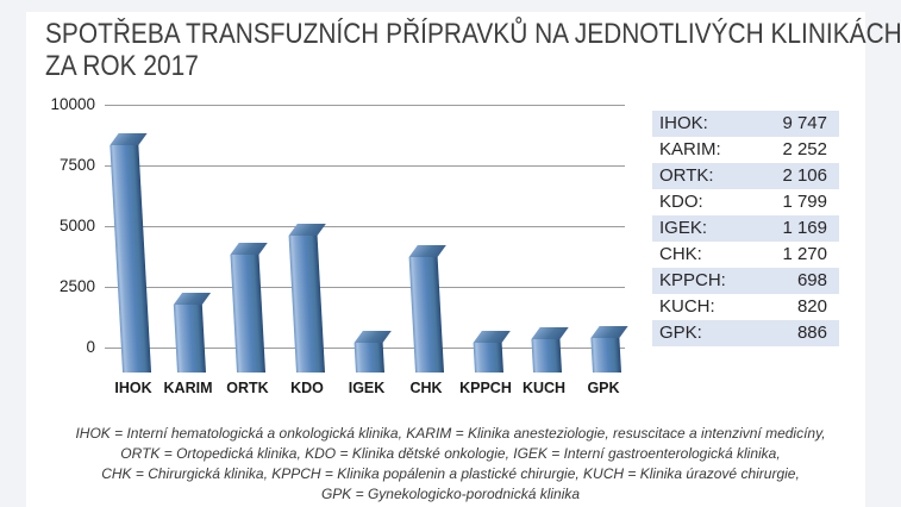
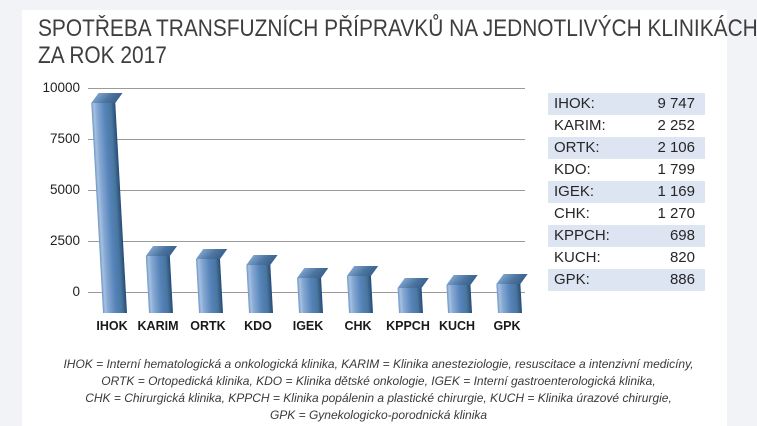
IHOK: 8800 -> 9700
ORTK: 4300 -> 2100
KDO: 5100 -> 1800
IGEK: 700 -> 1200
CHK: 4200 -> 1300
